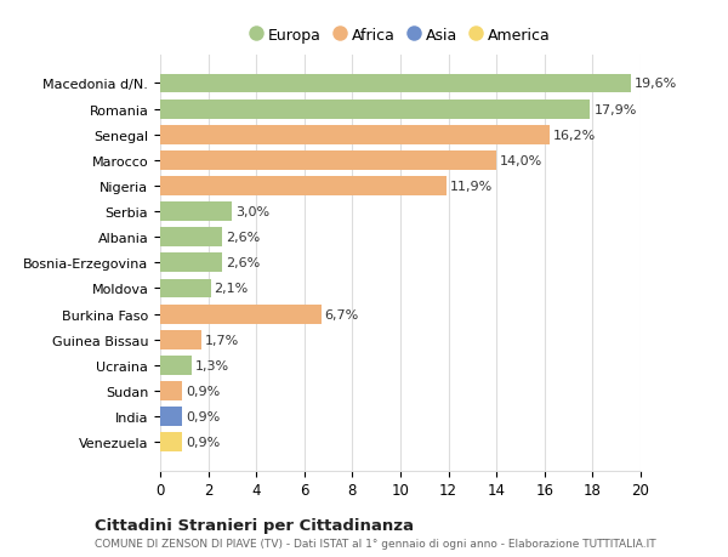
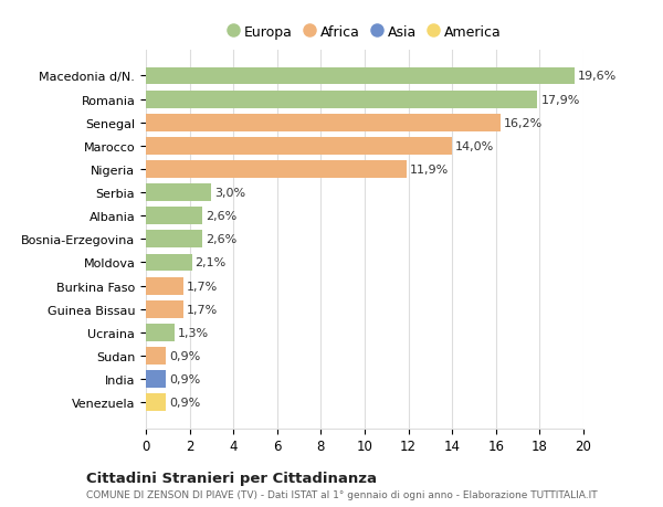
Burkina Faso: 6,7% -> 1,7%
